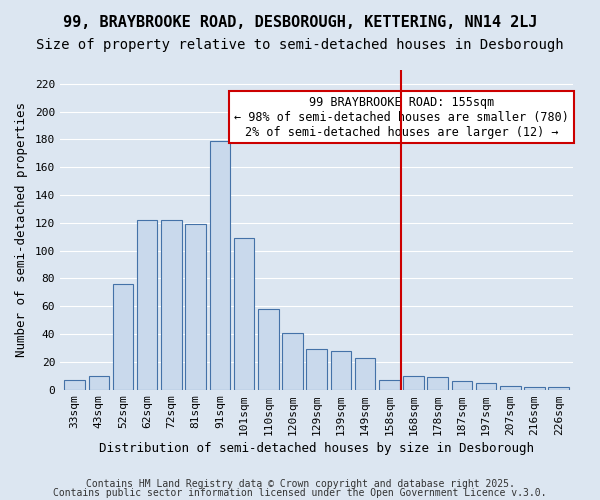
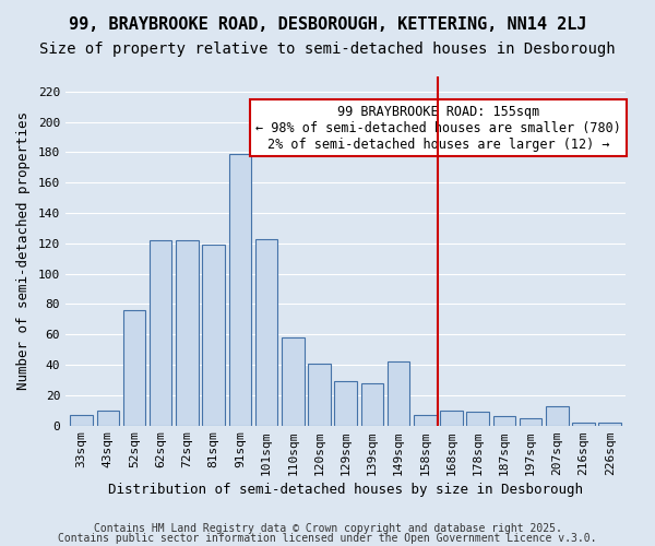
101sqm: 109 -> 123
149sqm: 23 -> 42
207sqm: 3 -> 13
